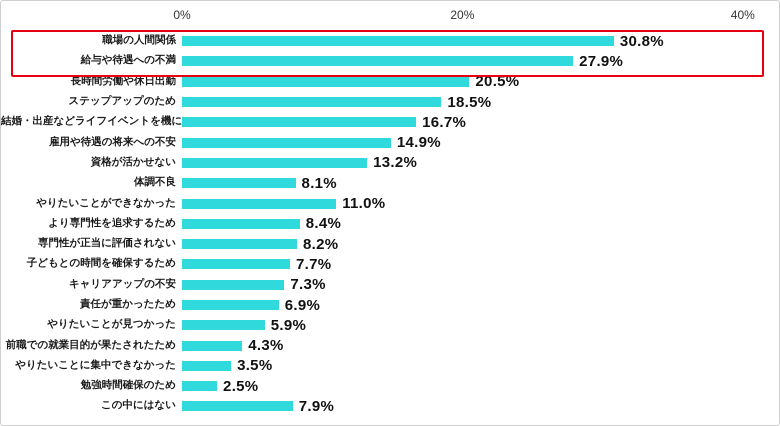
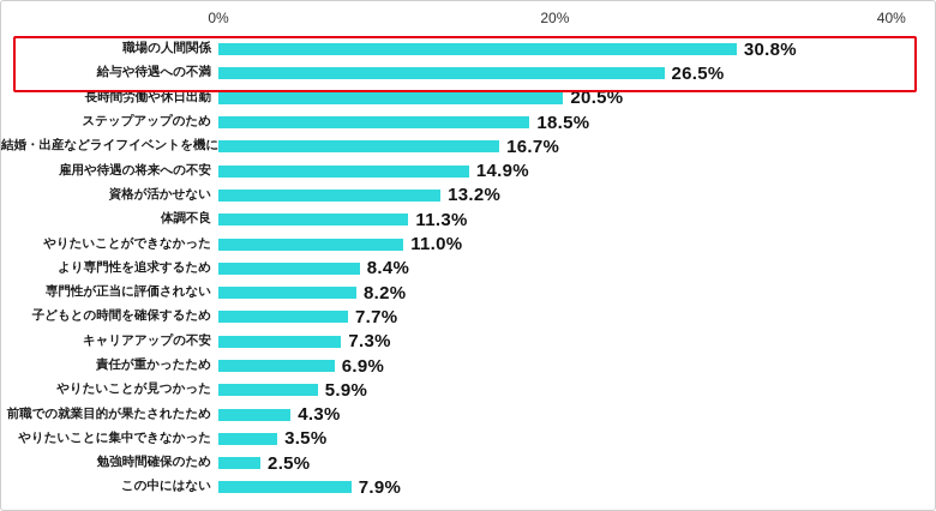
給与や待遇への不満: 27.9% -> 26.5%
体調不良: 8.1% -> 11.3%
